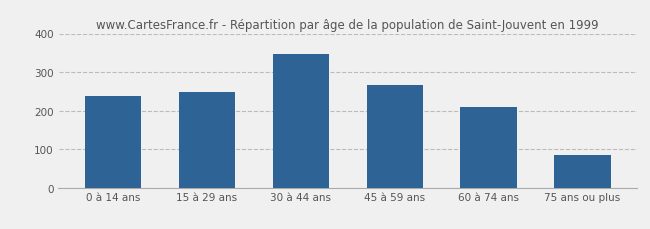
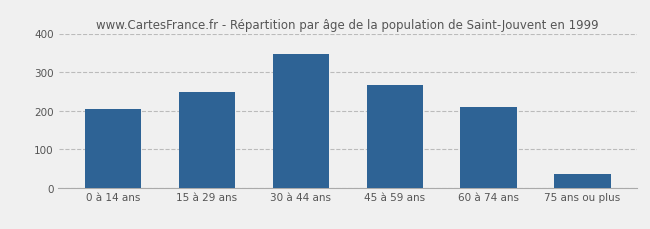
0 à 14 ans: 238 -> 205
75 ans ou plus: 85 -> 35
